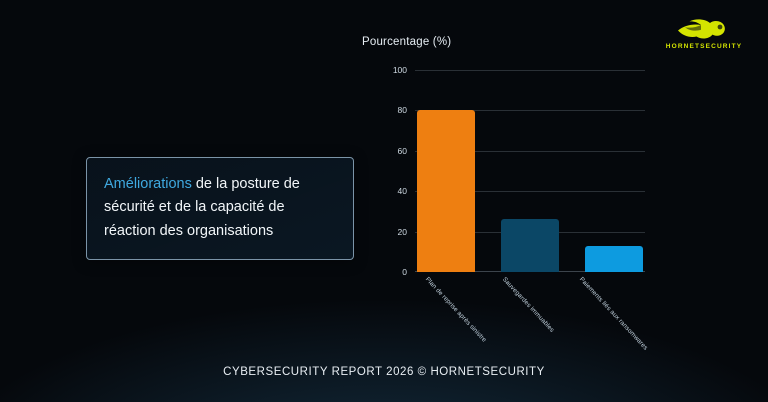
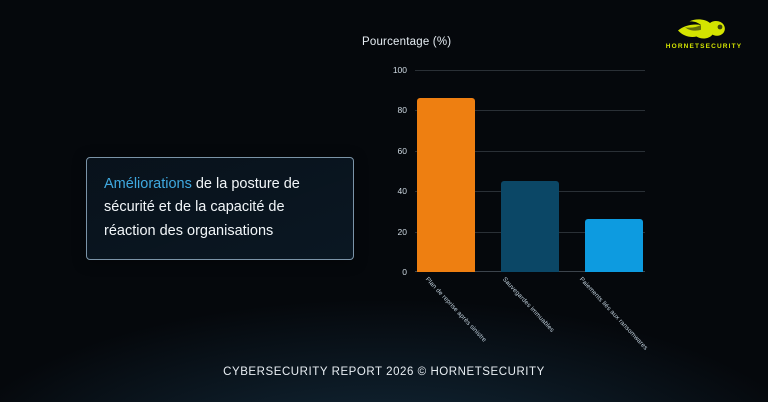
Plan de reprise après sinistre: 80 -> 86
Sauvegardes immuables: 26 -> 45
Paiements liés aux ransomwares: 13 -> 26
